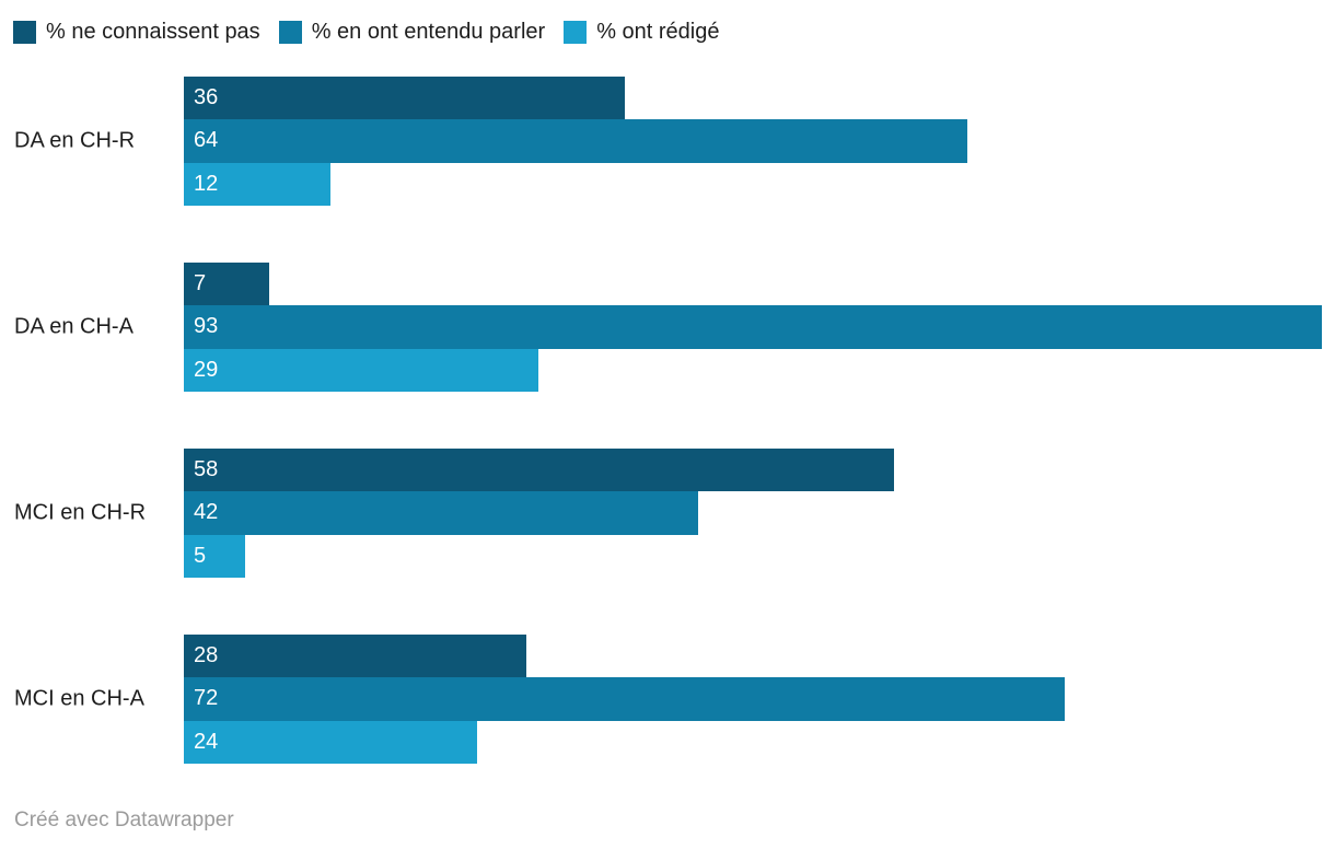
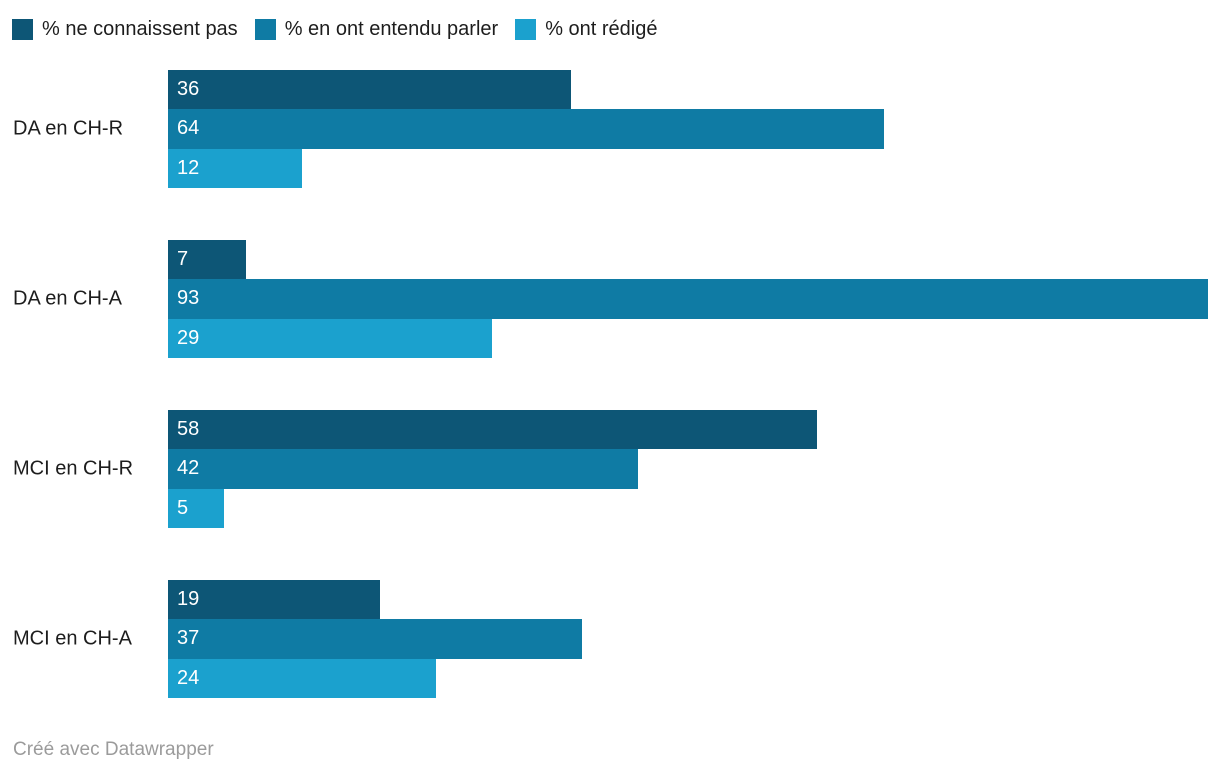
% ne connaissent pas/MCI en CH-A: 28 -> 19
% en ont entendu parler/MCI en CH-A: 72 -> 37
